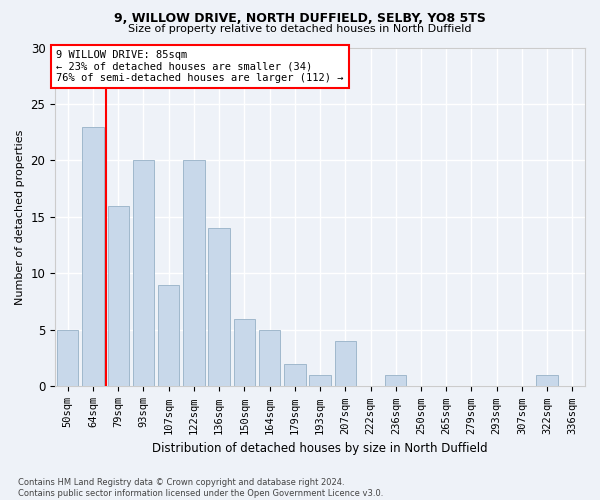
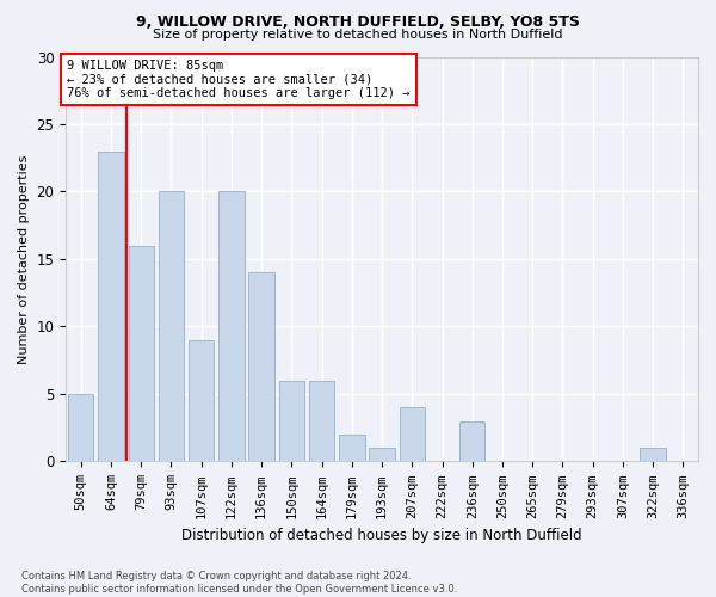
164sqm: 5 -> 6
236sqm: 1 -> 3
